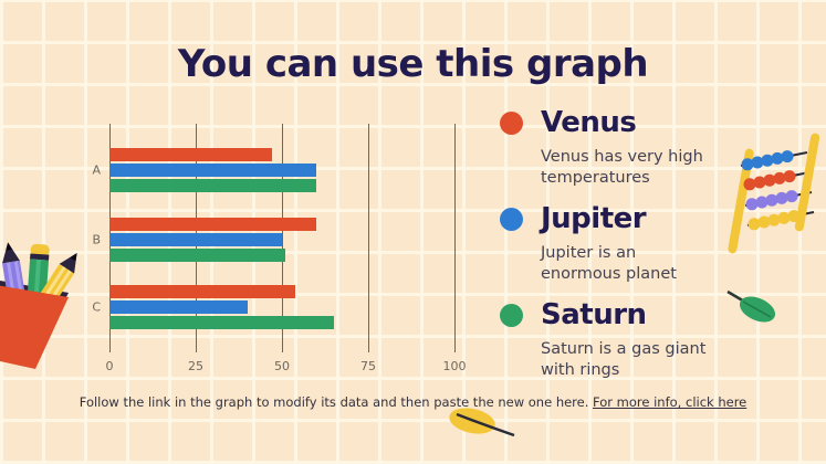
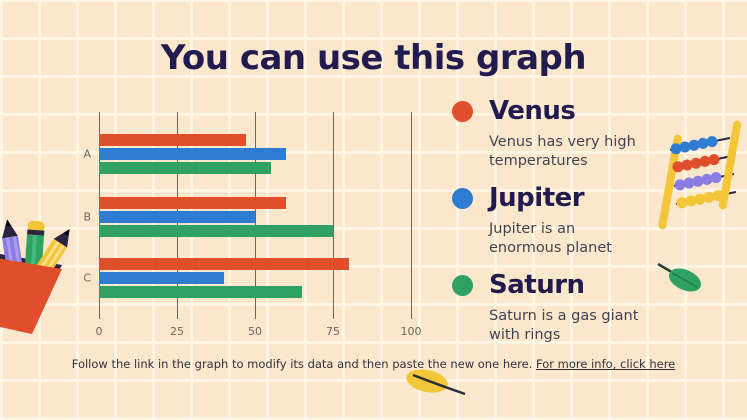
Saturn/A: 60 -> 55
Saturn/B: 51 -> 75
Venus/C: 54 -> 80
